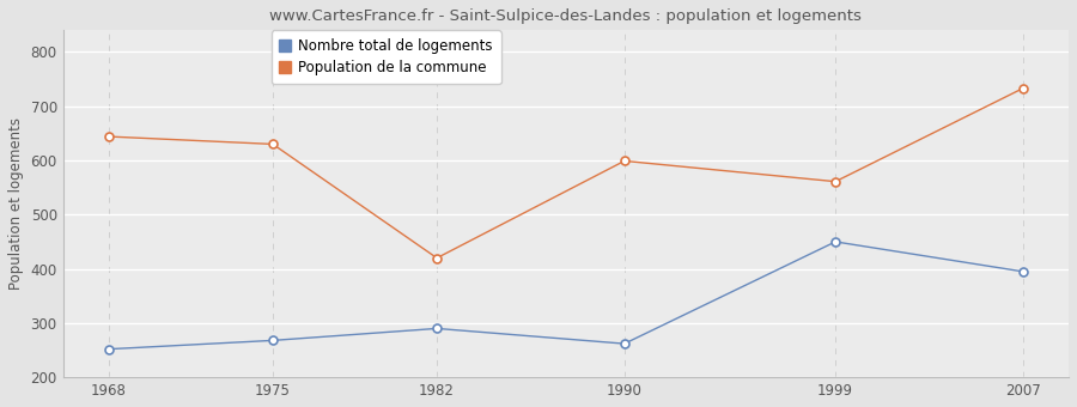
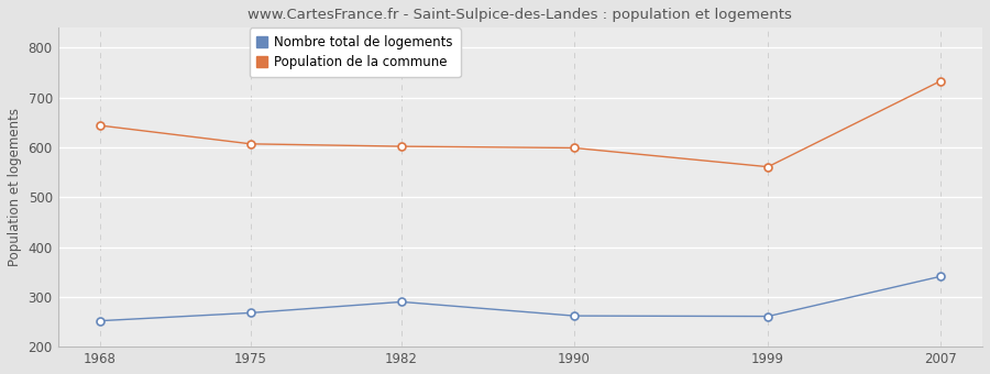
Population de la commune/1975: 630 -> 607
Population de la commune/1982: 420 -> 602
Nombre total de logements/1999: 450 -> 261
Nombre total de logements/2007: 395 -> 341
